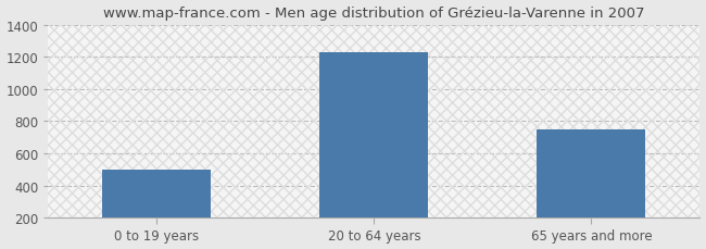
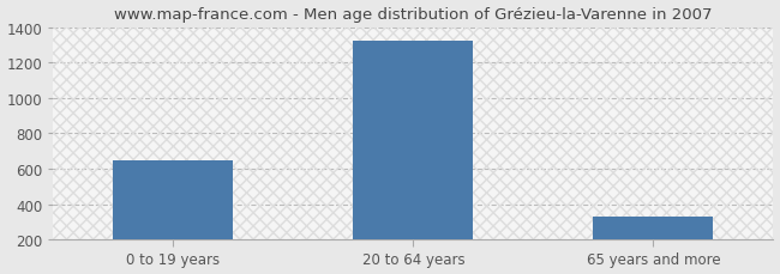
0 to 19 years: 500 -> 650
20 to 64 years: 1230 -> 1320
65 years and more: 750 -> 330
